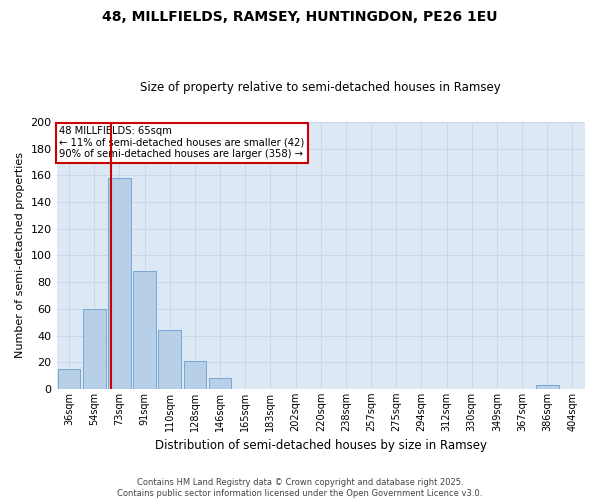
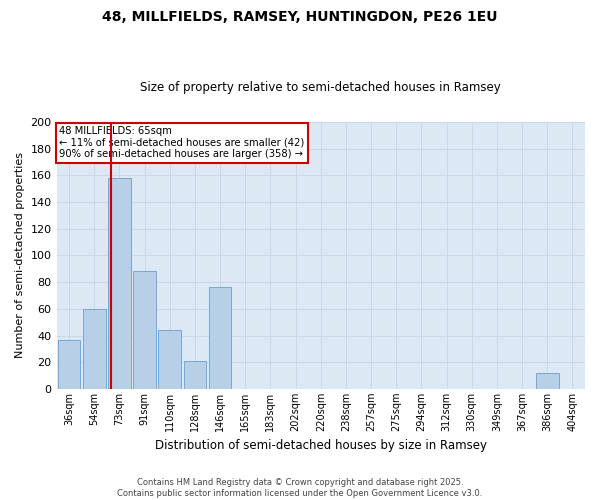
36sqm: 15 -> 37
146sqm: 8 -> 76
386sqm: 3 -> 12
